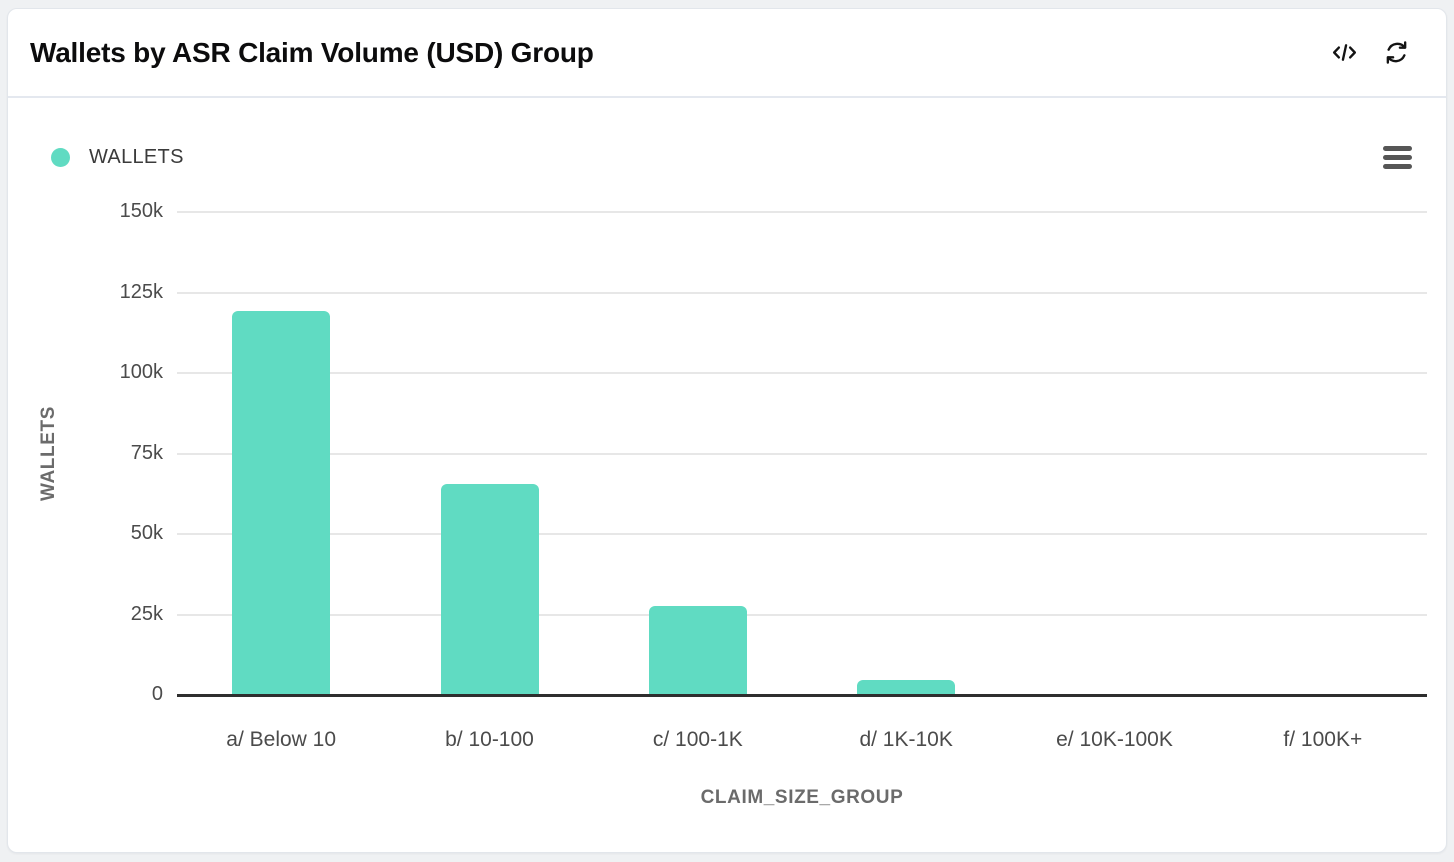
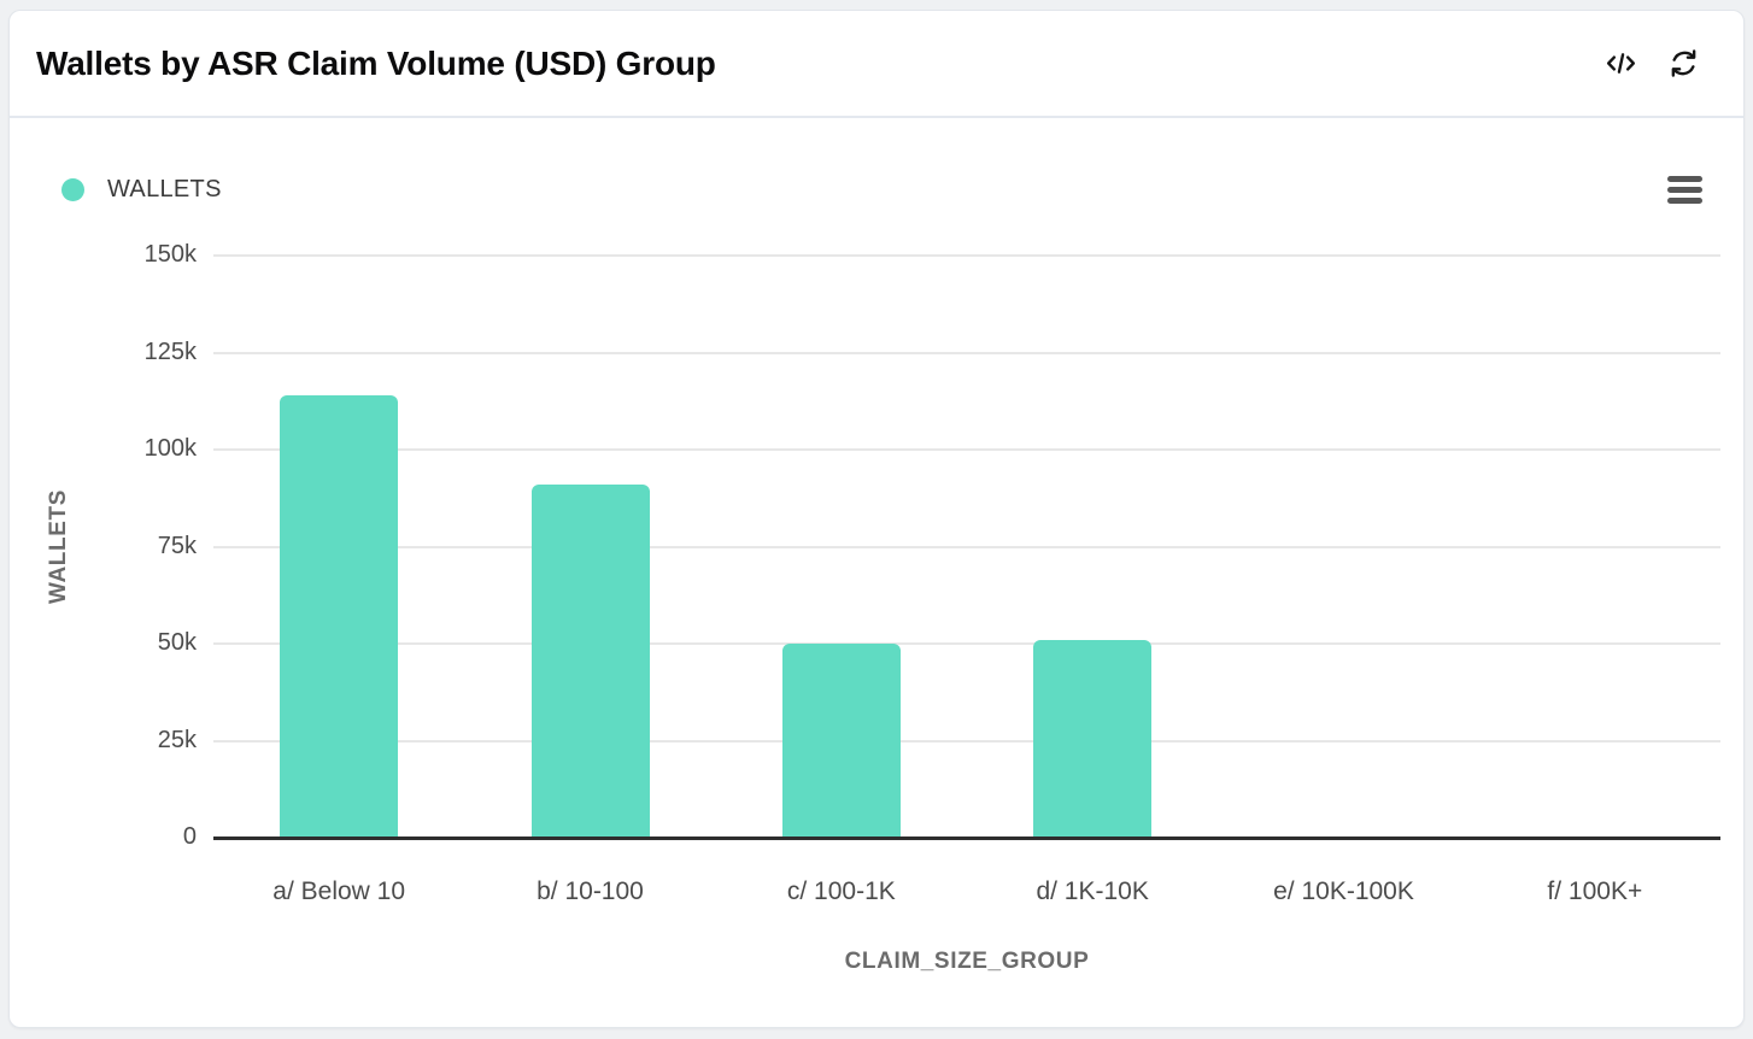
a/ Below 10: 119k -> 114k
b/ 10-100: 66k -> 91k
c/ 100-1K: 28k -> 50k
d/ 1K-10K: 5k -> 51k
